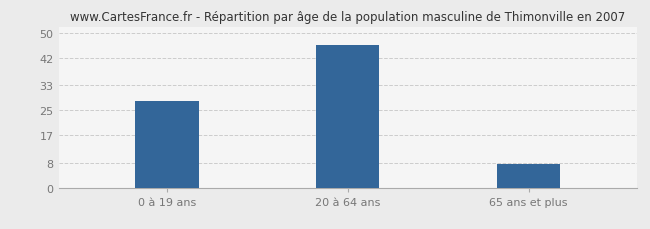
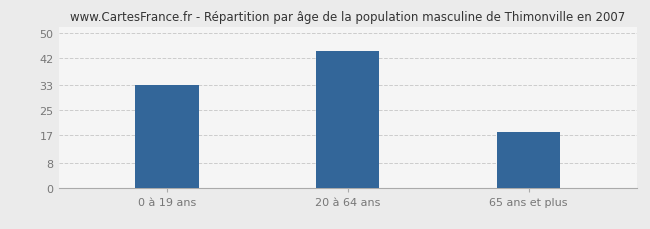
0 à 19 ans: 28.0 -> 33.0
20 à 64 ans: 46.0 -> 44.0
65 ans et plus: 7.5 -> 18.0
